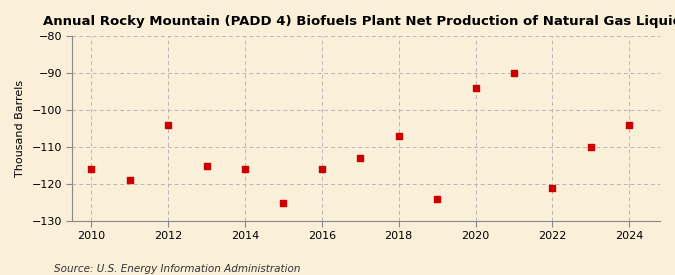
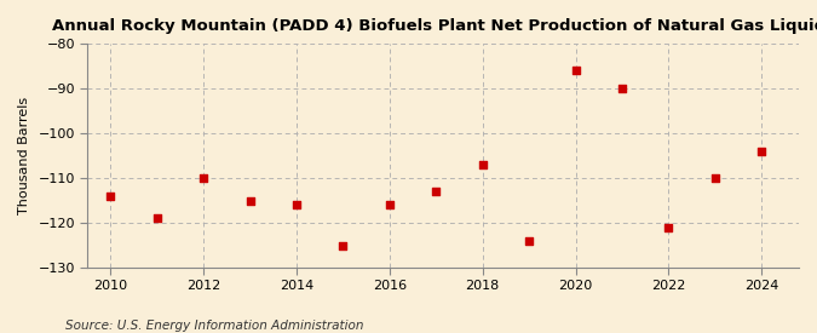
2010: -116 -> -114
2012: -104 -> -110
2020: -94 -> -86
